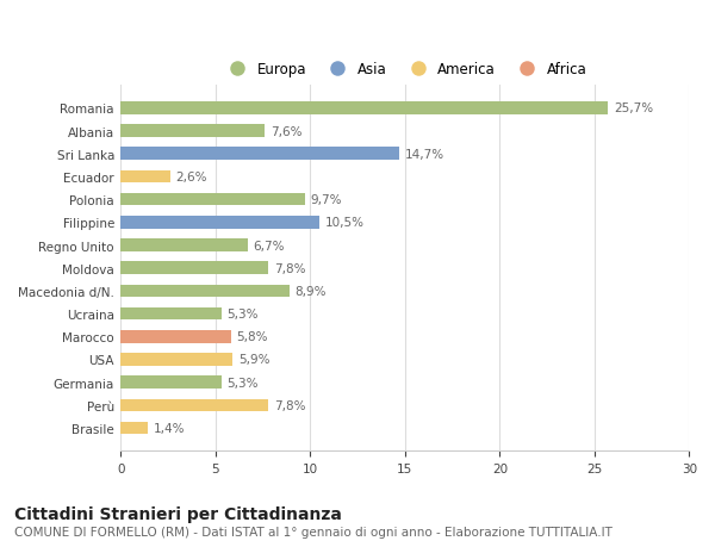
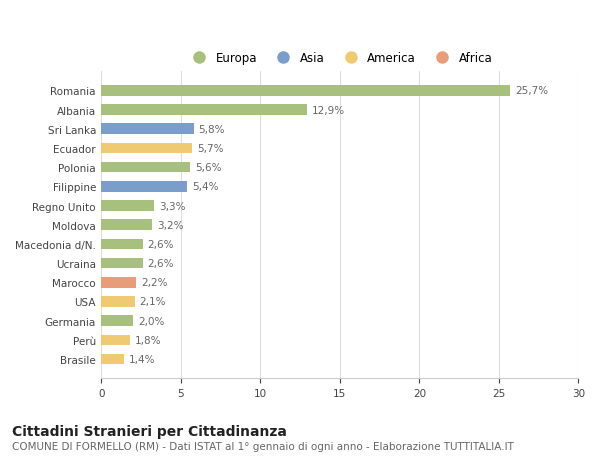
Albania: 7,6% -> 12,9%
Sri Lanka: 14,7% -> 5,8%
Ecuador: 2,6% -> 5,7%
Polonia: 9,7% -> 5,6%
Filippine: 10,5% -> 5,4%
Regno Unito: 6,7% -> 3,3%
Moldova: 7,8% -> 3,2%
Macedonia d/N.: 8,9% -> 2,6%
Ucraina: 5,3% -> 2,6%
Marocco: 5,8% -> 2,2%
USA: 5,9% -> 2,1%
Germania: 5,3% -> 2,0%
Perù: 7,8% -> 1,8%
